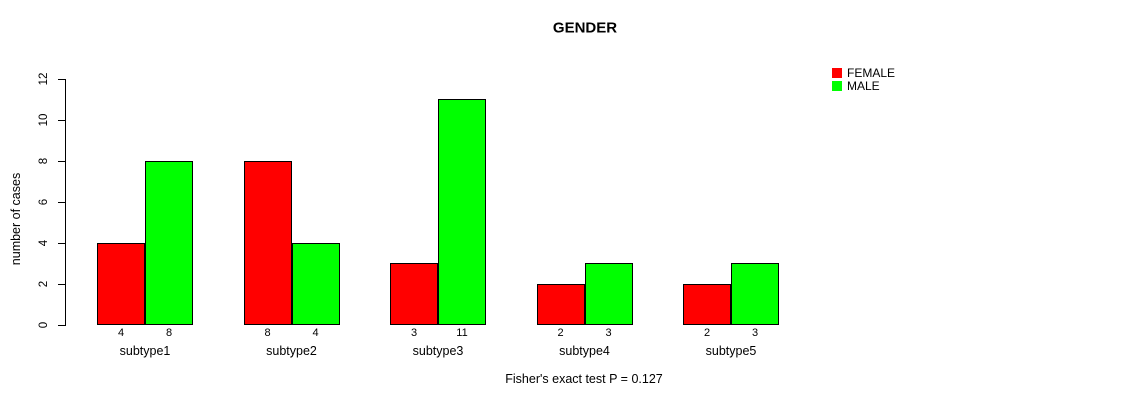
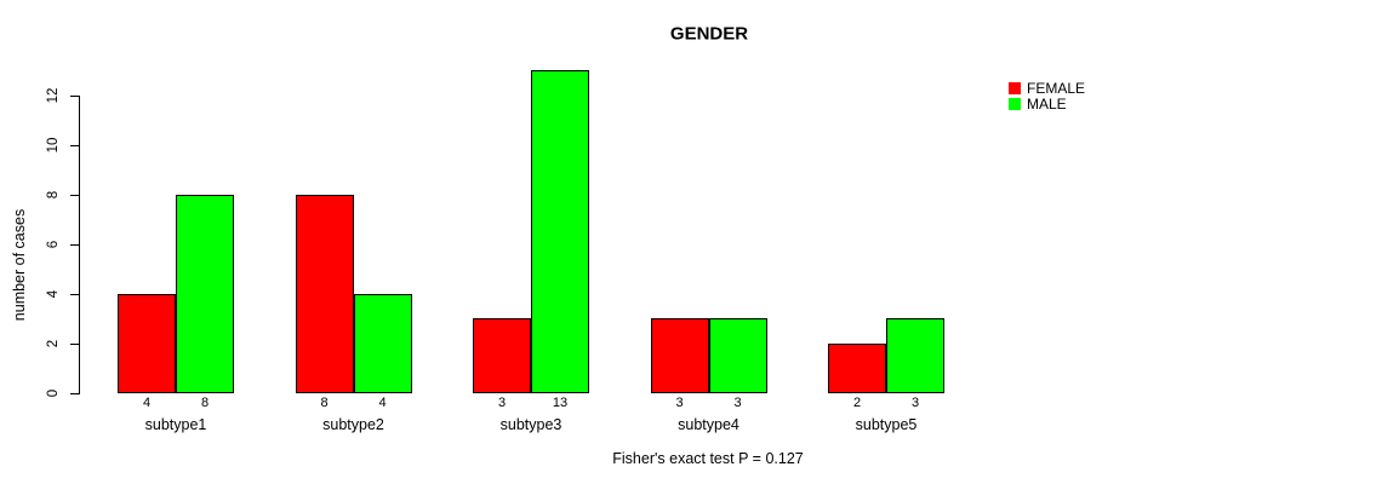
MALE/subtype3: 11 -> 13
FEMALE/subtype4: 2 -> 3
